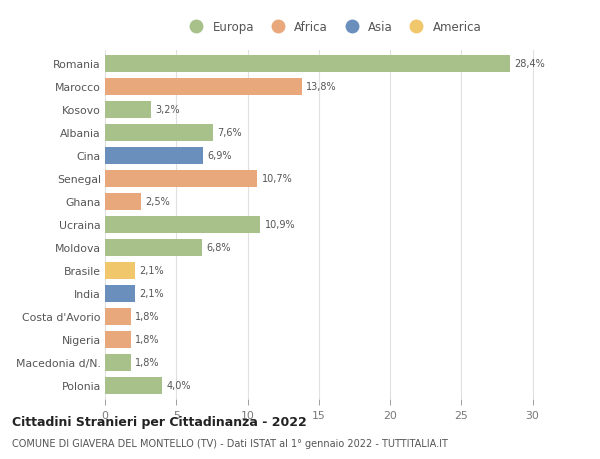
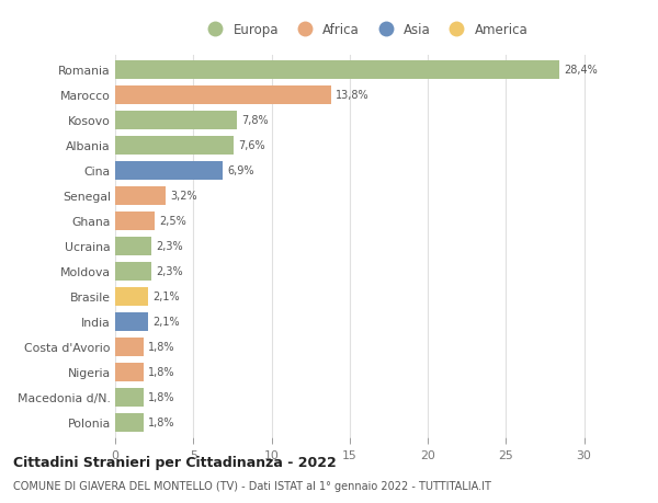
Kosovo: 3,2% -> 7,8%
Senegal: 10,7% -> 3,2%
Ucraina: 10,9% -> 2,3%
Moldova: 6,8% -> 2,3%
Polonia: 4,0% -> 1,8%
